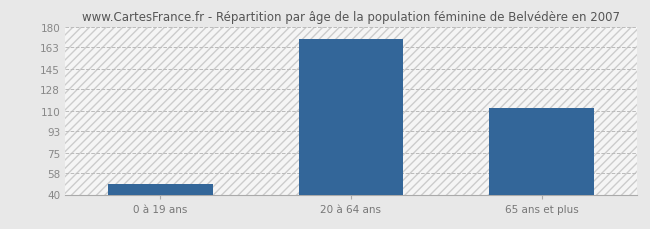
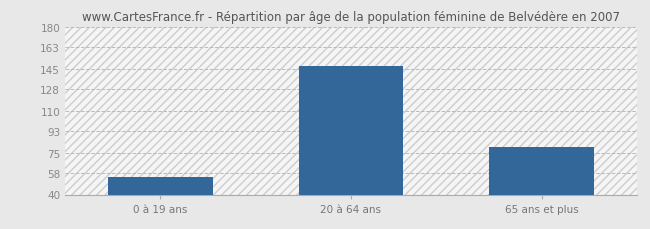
0 à 19 ans: 49 -> 55
20 à 64 ans: 170 -> 147
65 ans et plus: 112 -> 80
